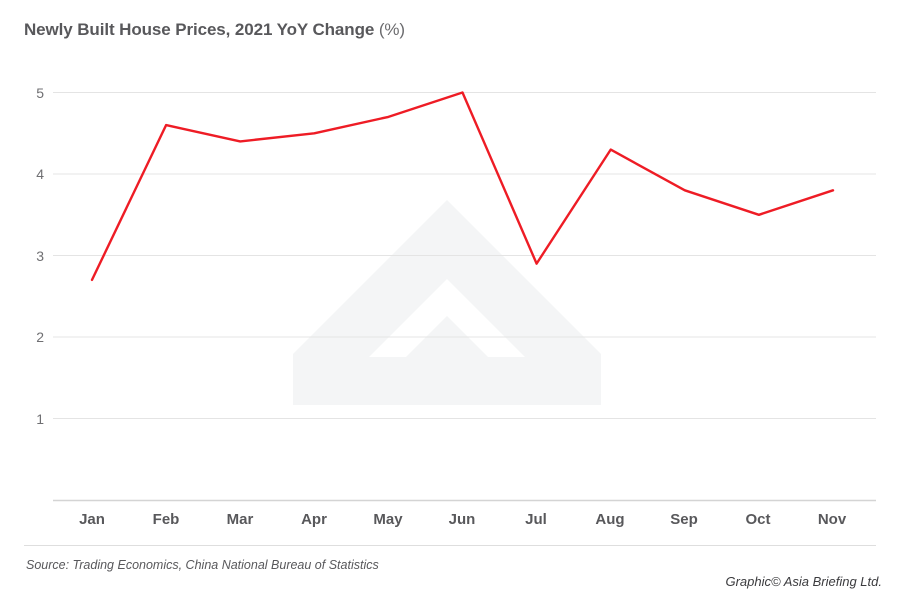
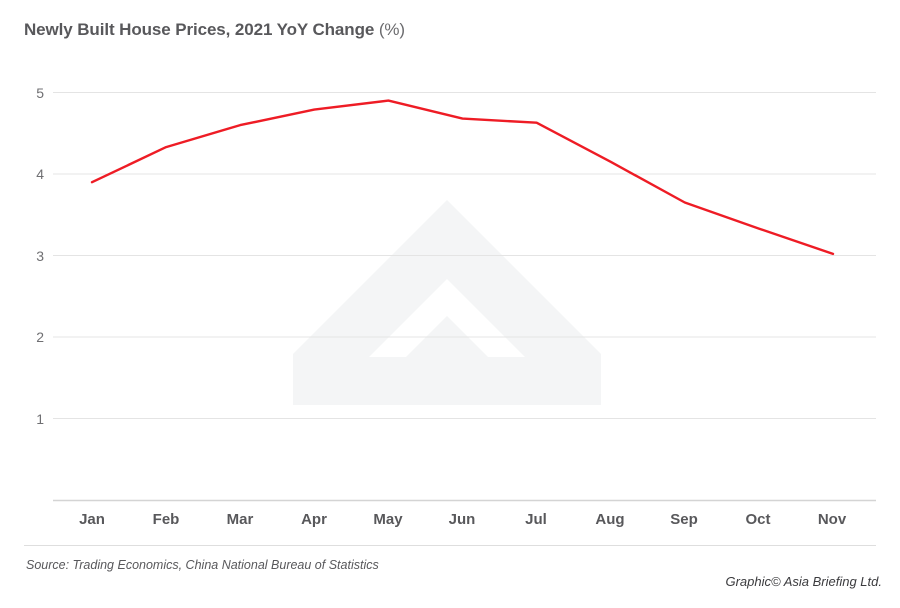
Jan: 2.7 -> 3.9
Feb: 4.6 -> 4.3
Mar: 4.4 -> 4.6
Apr: 4.5 -> 4.8
May: 4.7 -> 4.9
Jun: 5.0 -> 4.7
Jul: 2.9 -> 4.6
Aug: 4.3 -> 4.2
Sep: 3.8 -> 3.6
Oct: 3.5 -> 3.3
Nov: 3.8 -> 3.0
